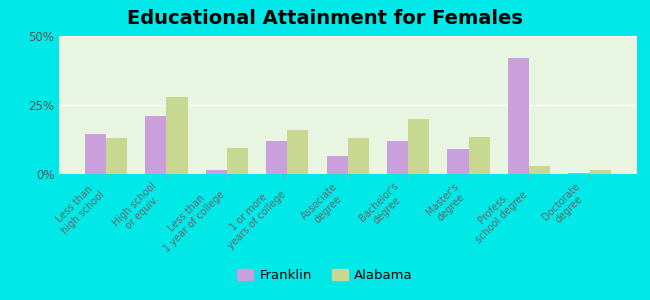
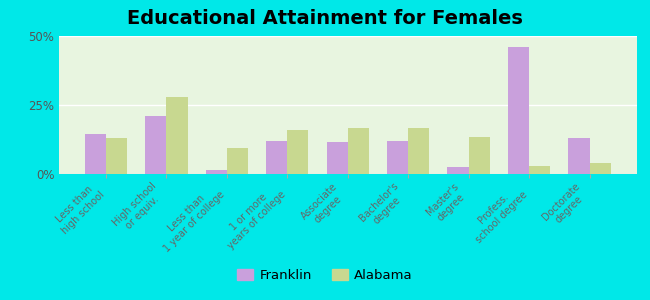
Franklin/Associate degree: 6.5% -> 11.5%
Alabama/Associate degree: 13.0% -> 16.5%
Alabama/Bachelor's degree: 20.0% -> 16.5%
Franklin/Master's degree: 9.0% -> 2.5%
Franklin/Profess. school degree: 42.0% -> 46.0%
Franklin/Doctorate degree: 0.5% -> 13.0%
Alabama/Doctorate degree: 1.5% -> 4.0%
